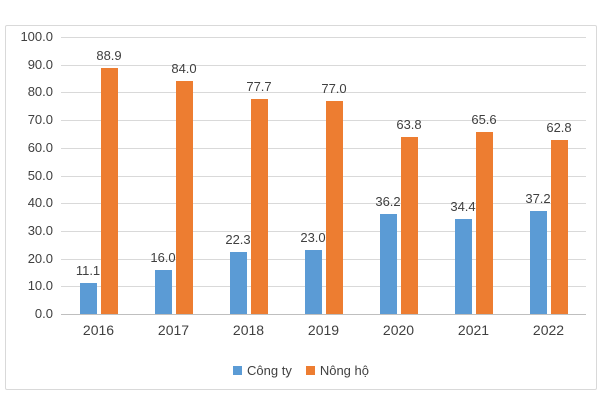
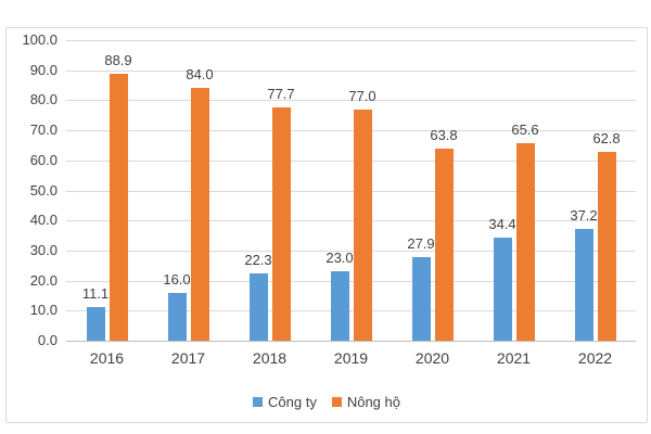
Công ty/2020: 36.2 -> 27.9
